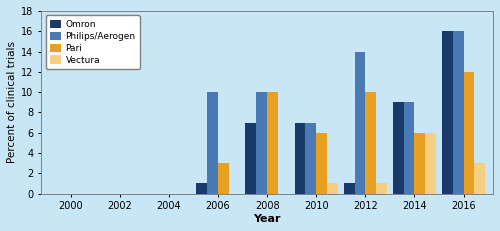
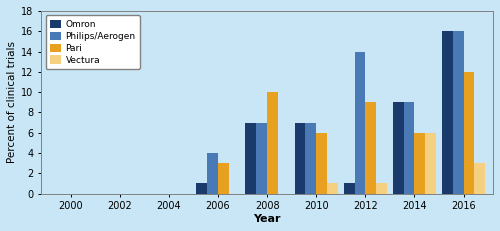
Philips/Aerogen/2006: 10 -> 4
Philips/Aerogen/2008: 10 -> 7
Pari/2012: 10 -> 9
